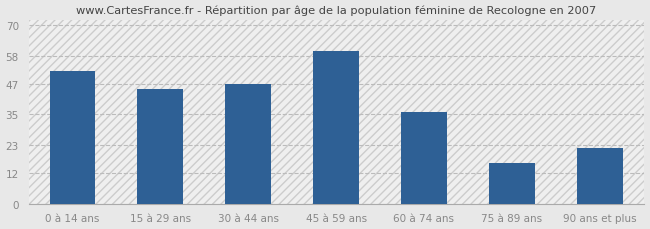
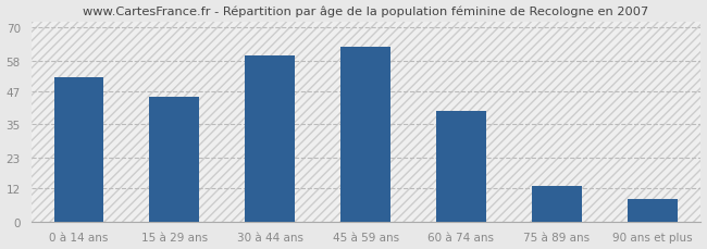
30 à 44 ans: 47 -> 60
45 à 59 ans: 60 -> 63
60 à 74 ans: 36 -> 40
75 à 89 ans: 16 -> 13
90 ans et plus: 22 -> 8
